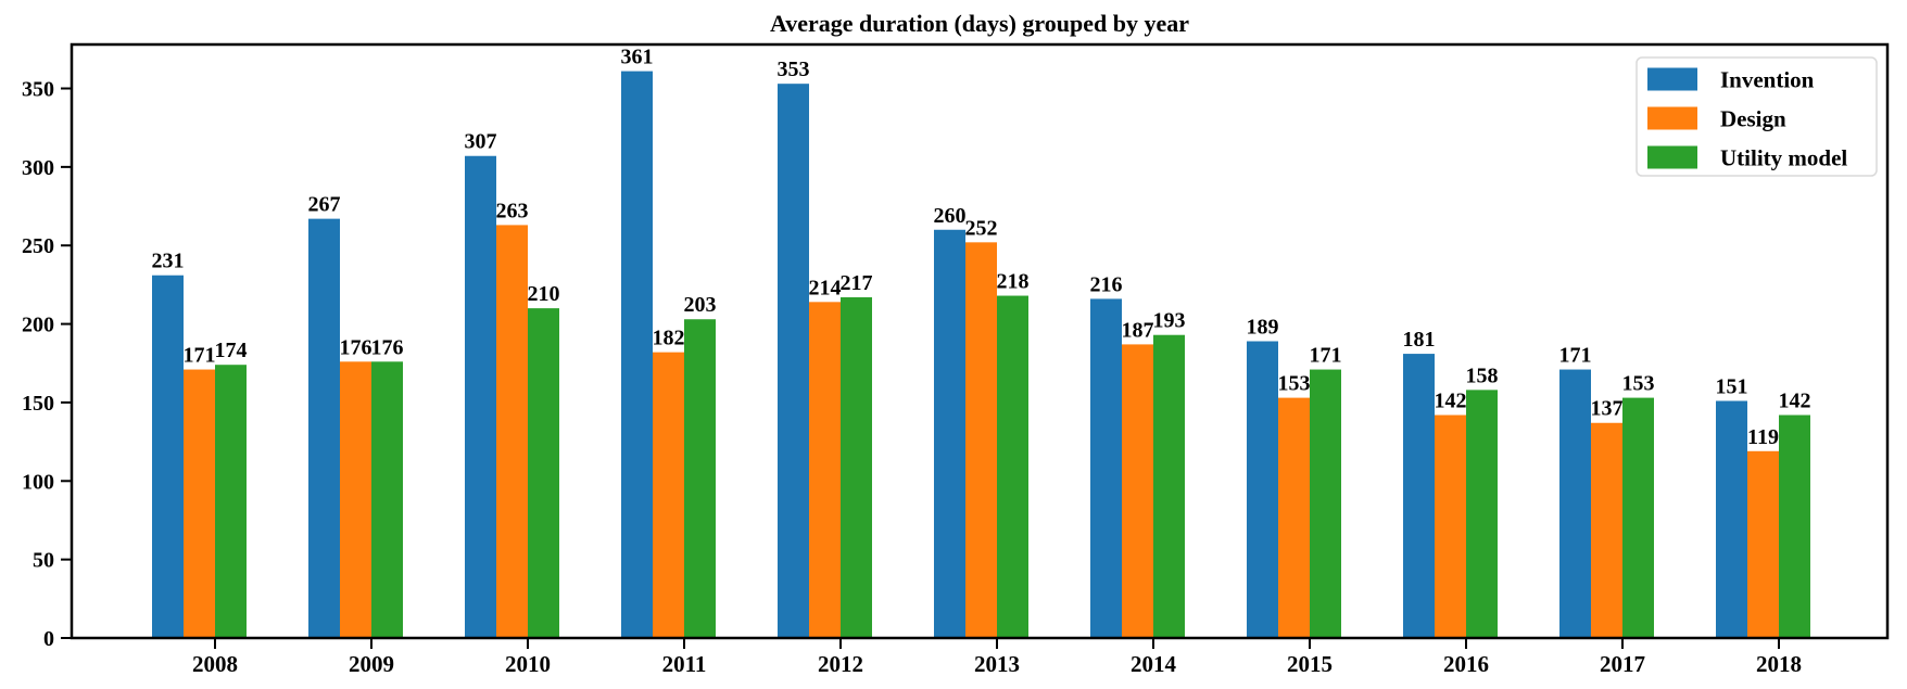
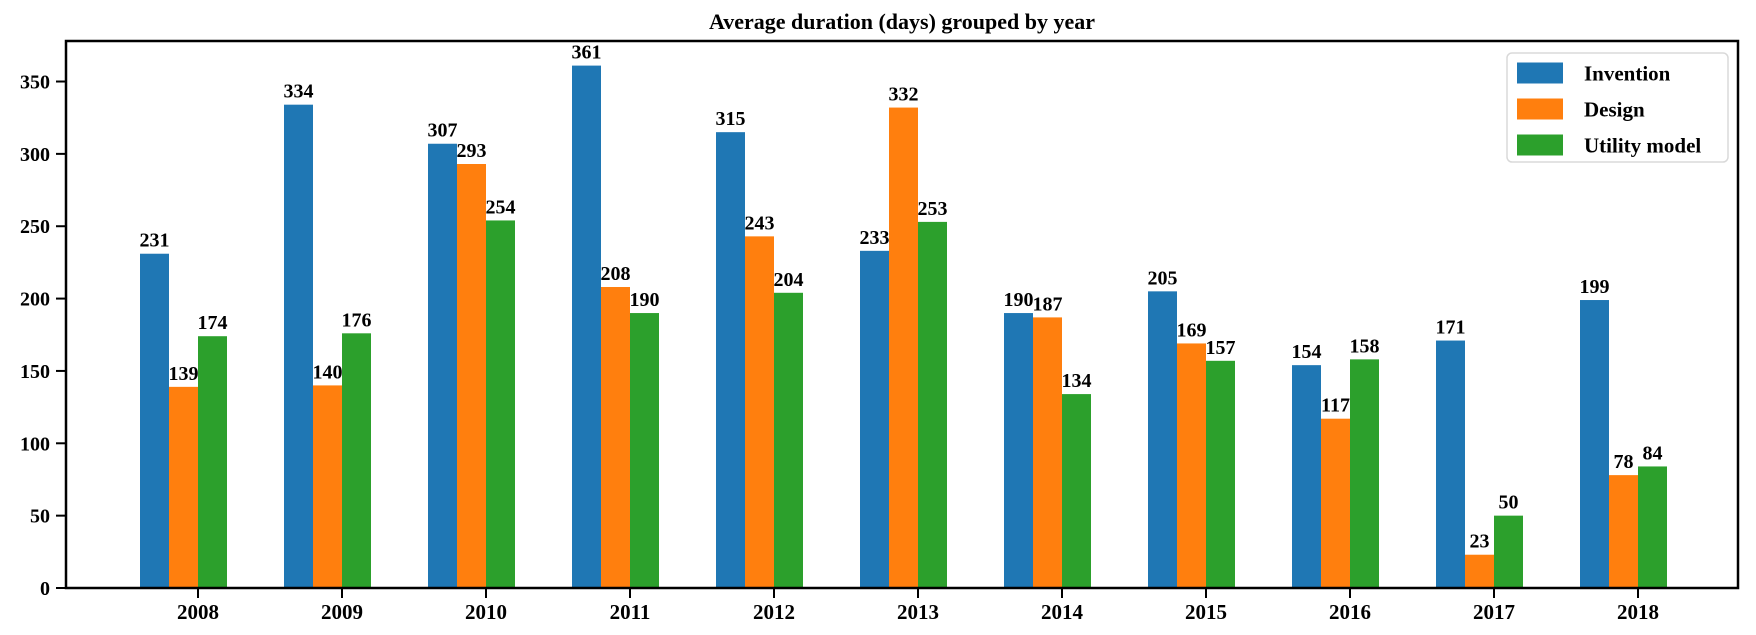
Design/2008: 171 -> 139
Invention/2009: 267 -> 334
Design/2009: 176 -> 140
Design/2010: 263 -> 293
Utility model/2010: 210 -> 254
Design/2011: 182 -> 208
Utility model/2011: 203 -> 190
Invention/2012: 353 -> 315
Design/2012: 214 -> 243
Utility model/2012: 217 -> 204
Invention/2013: 260 -> 233
Design/2013: 252 -> 332
Utility model/2013: 218 -> 253
Invention/2014: 216 -> 190
Utility model/2014: 193 -> 134
Invention/2015: 189 -> 205
Design/2015: 153 -> 169
Utility model/2015: 171 -> 157
Invention/2016: 181 -> 154
Design/2016: 142 -> 117
Design/2017: 137 -> 23
Utility model/2017: 153 -> 50
Invention/2018: 151 -> 199
Design/2018: 119 -> 78
Utility model/2018: 142 -> 84
